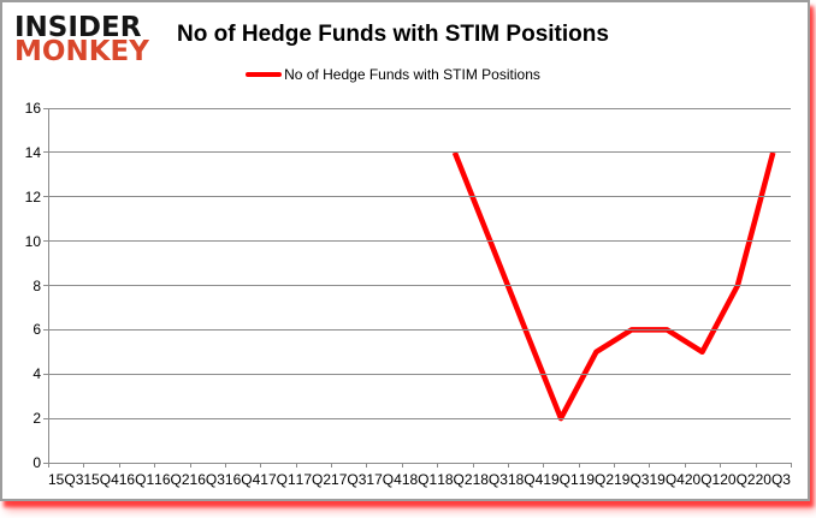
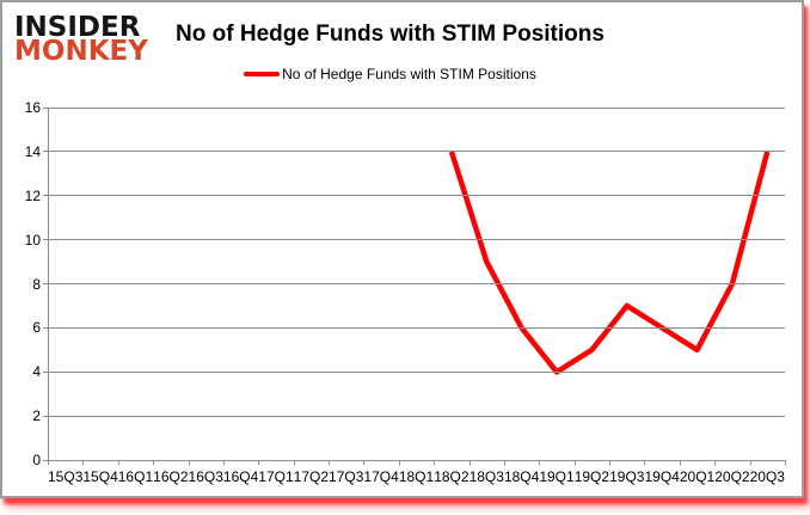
18Q3: 10 -> 9
19Q1: 2 -> 4
19Q3: 6 -> 7
